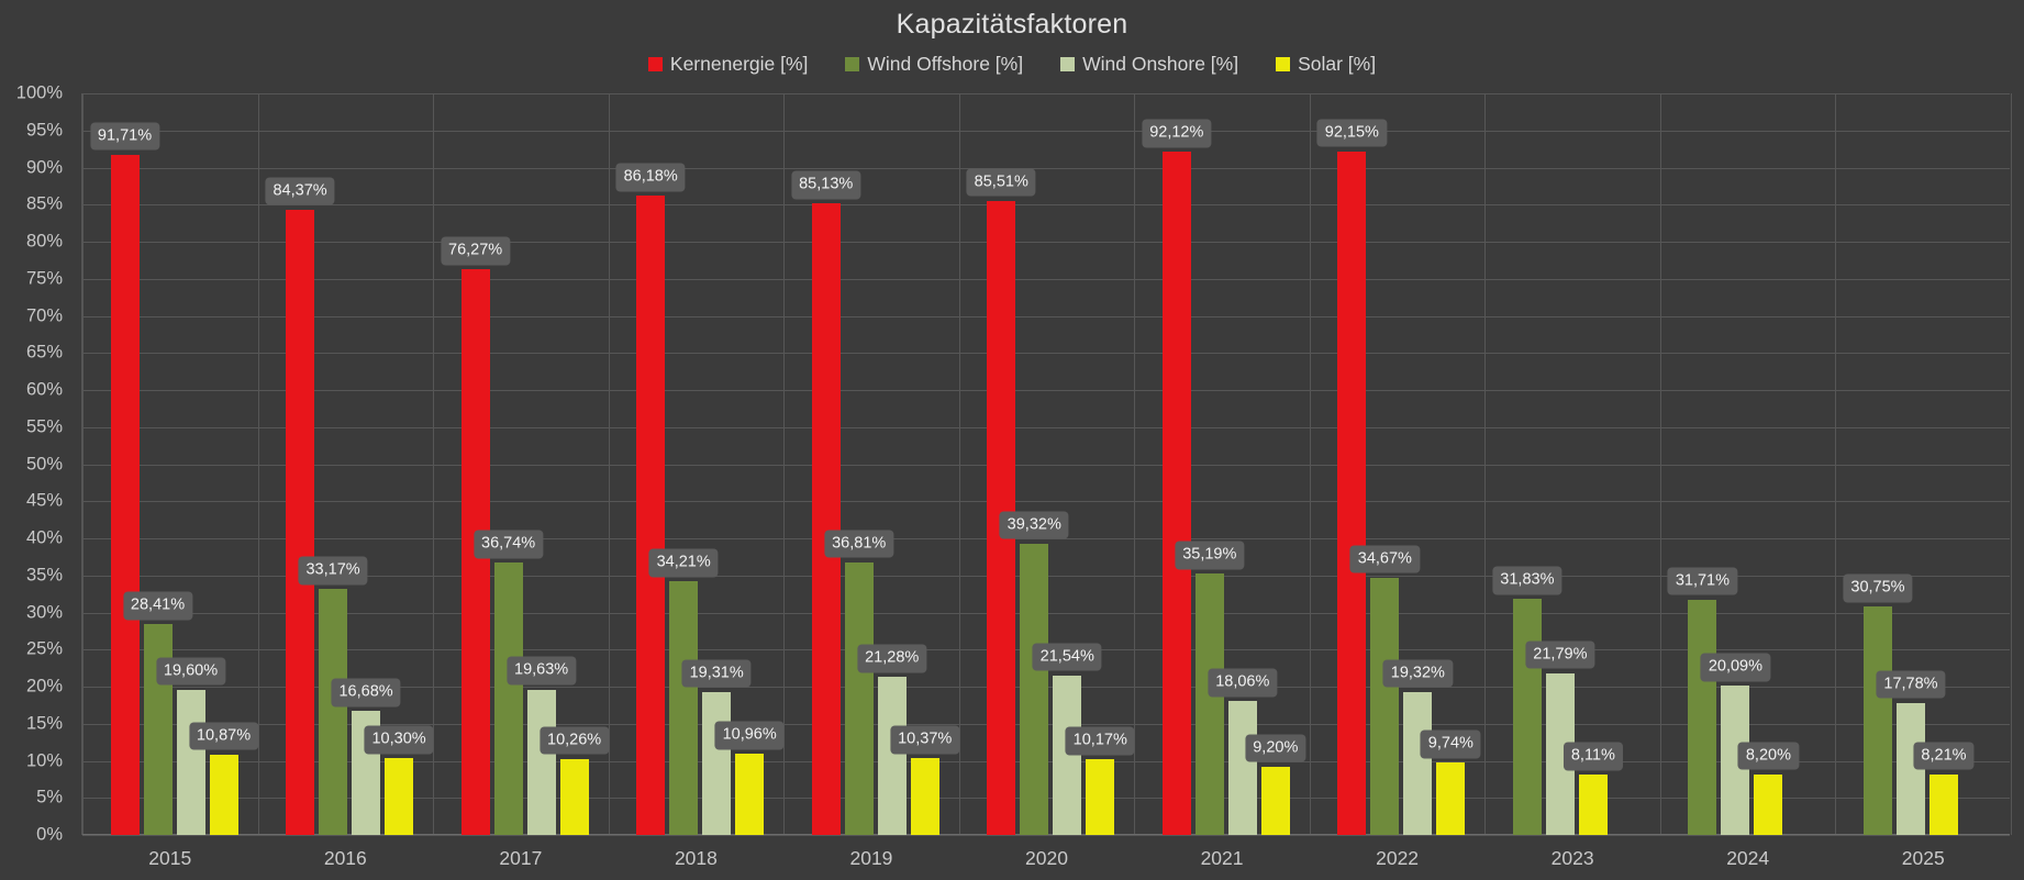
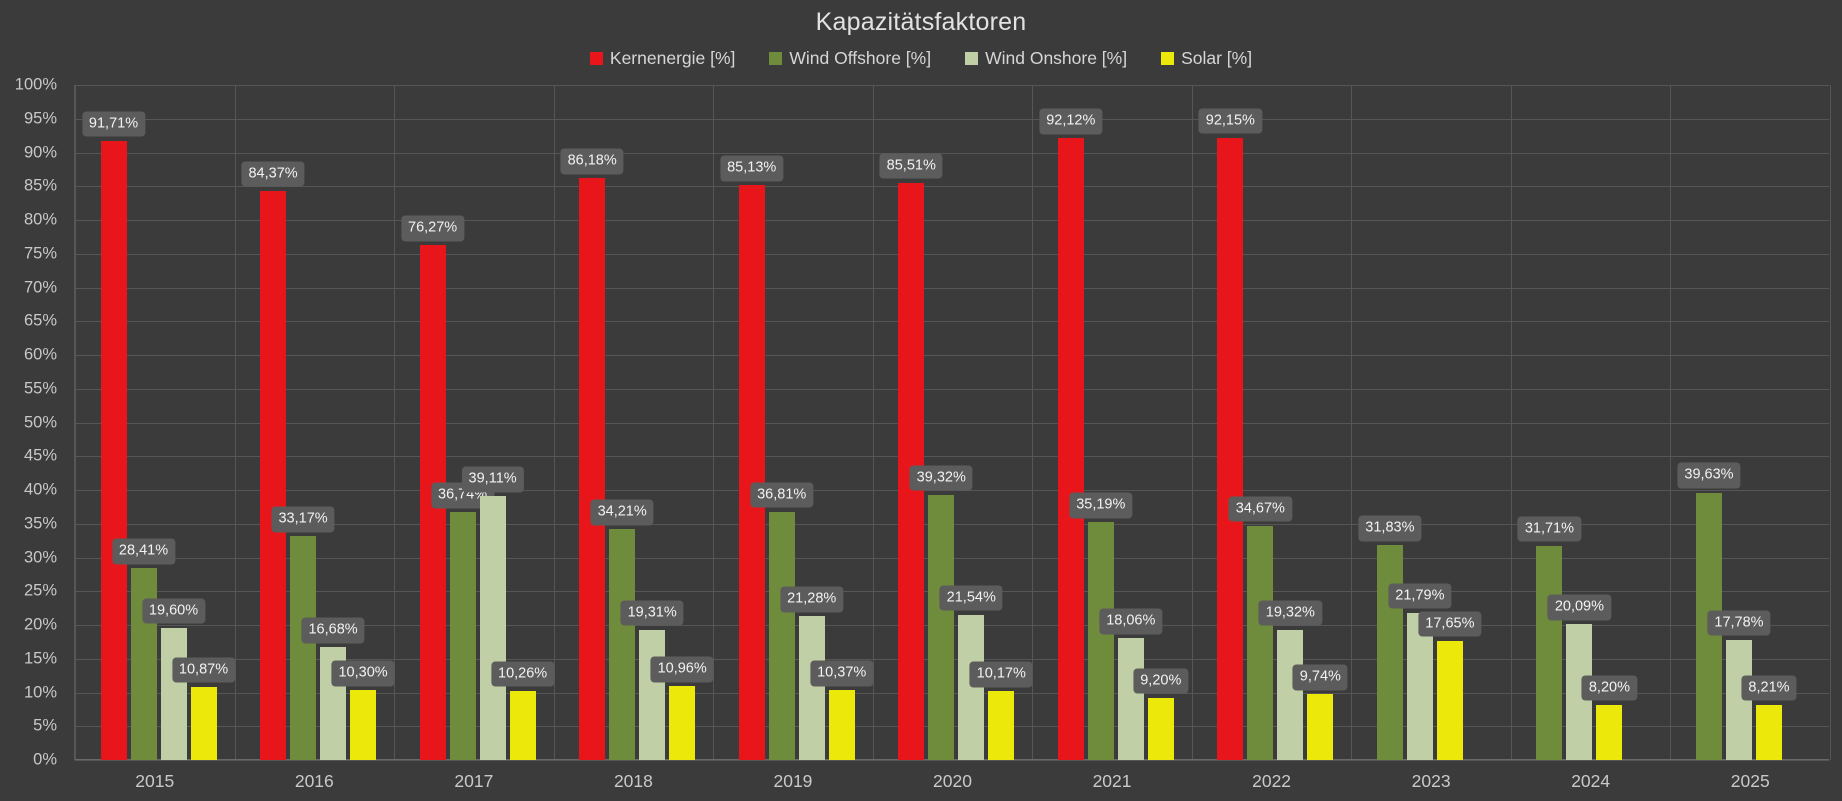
Wind Onshore [%]/2017: 19,63% -> 39,11%
Solar [%]/2023: 8,11% -> 17,65%
Wind Offshore [%]/2025: 30,75% -> 39,63%
